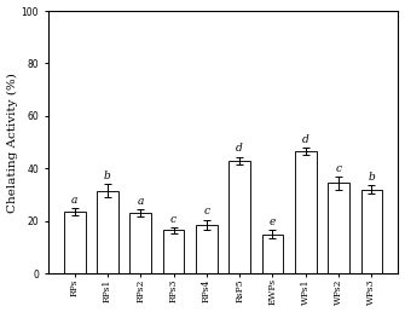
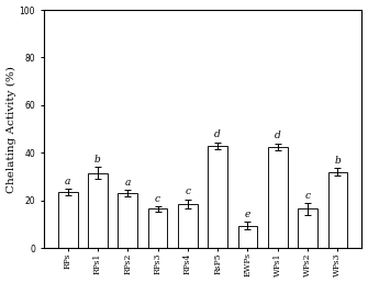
EWPs: 15.0 -> 9.5
WPs1: 46.5 -> 42.5
WPs2: 34.5 -> 16.5
